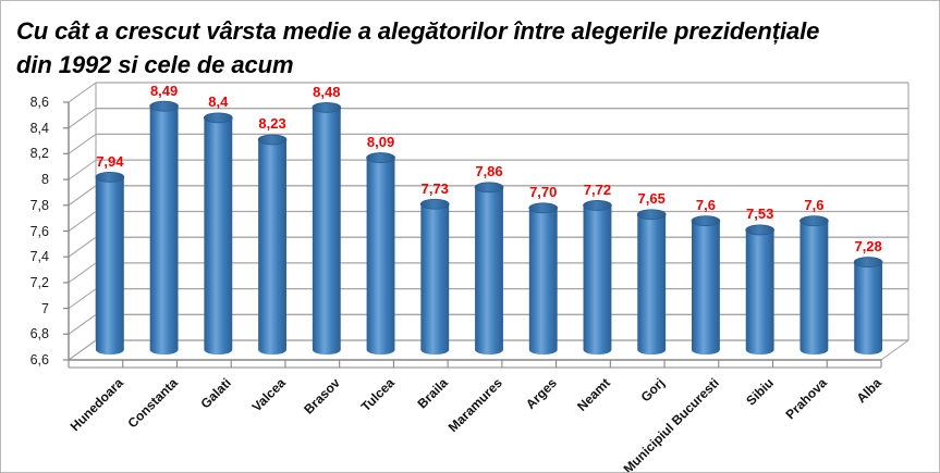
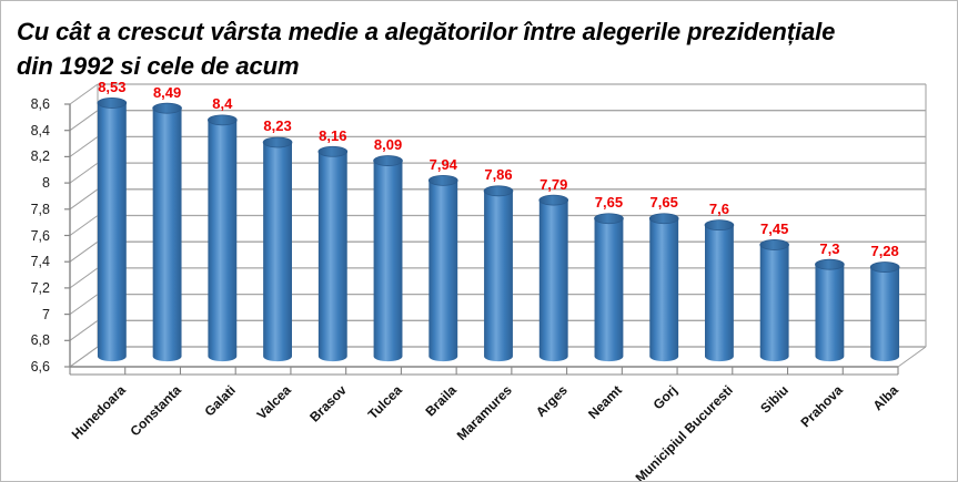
Hunedoara: 7,94 -> 8,53
Brasov: 8,48 -> 8,16
Braila: 7,73 -> 7,94
Arges: 7,70 -> 7,79
Neamt: 7,72 -> 7,65
Sibiu: 7,53 -> 7,45
Prahova: 7,6 -> 7,3
